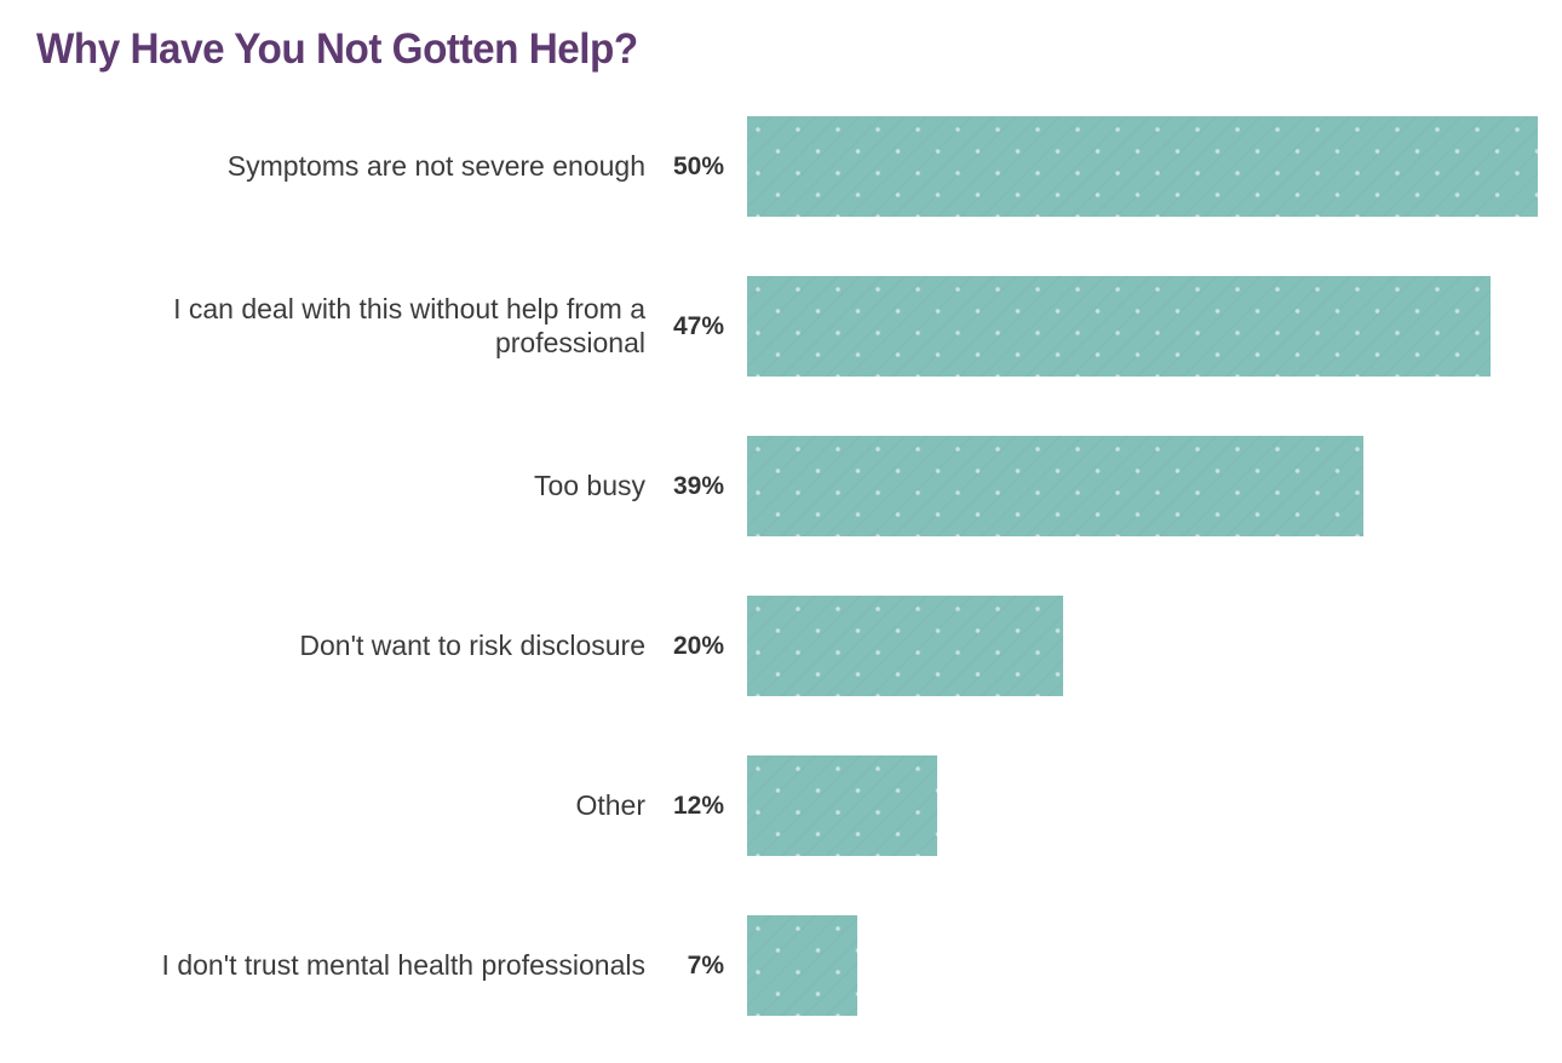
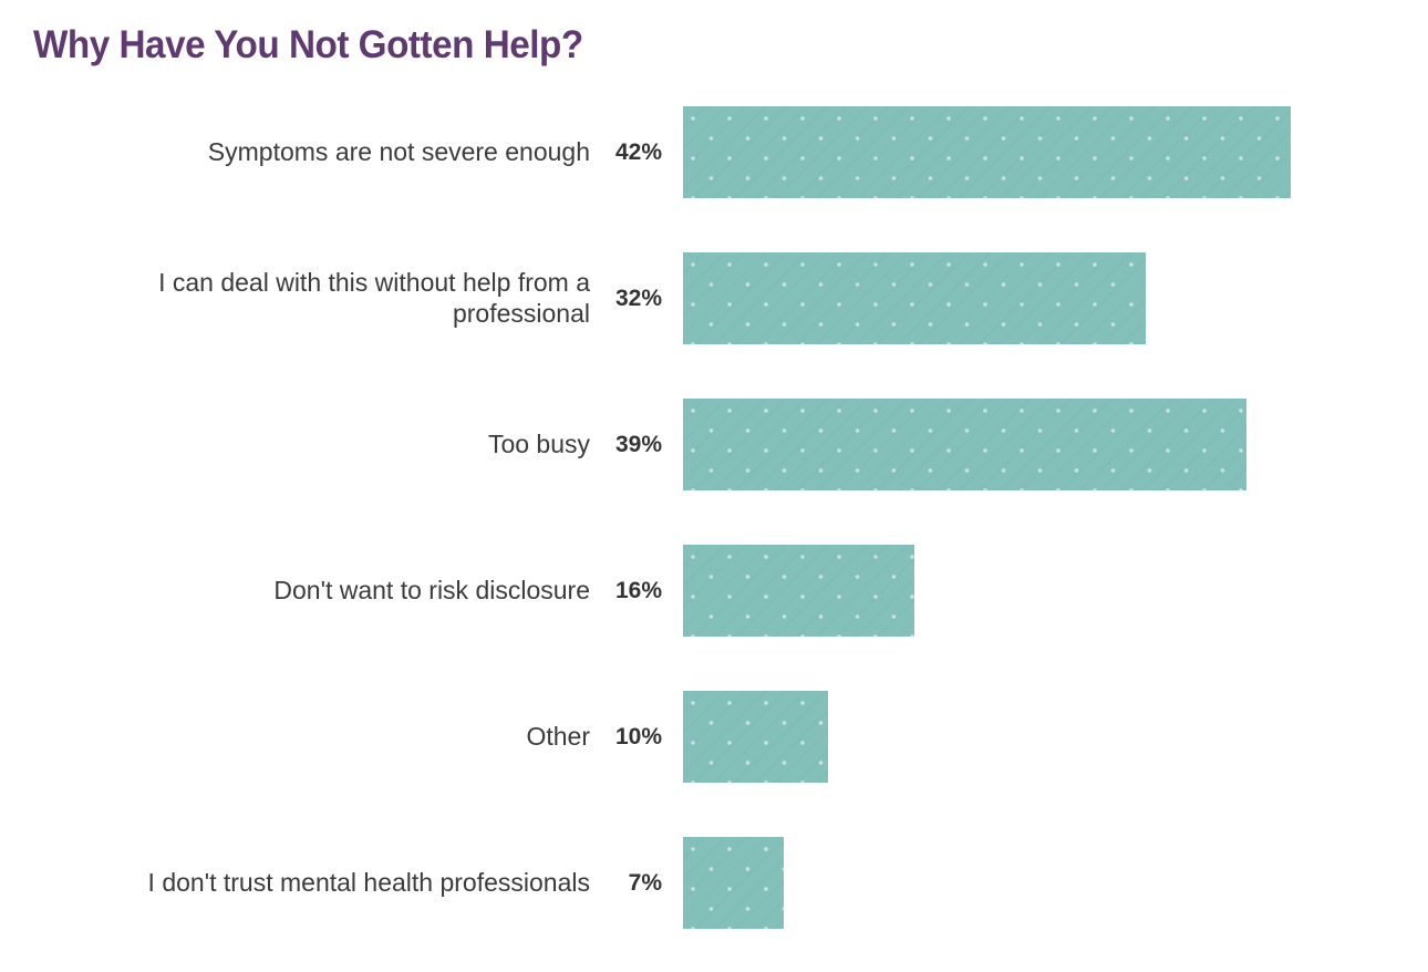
Symptoms are not severe enough: 50% -> 42%
I can deal with this without help from a professional: 47% -> 32%
Don't want to risk disclosure: 20% -> 16%
Other: 12% -> 10%
